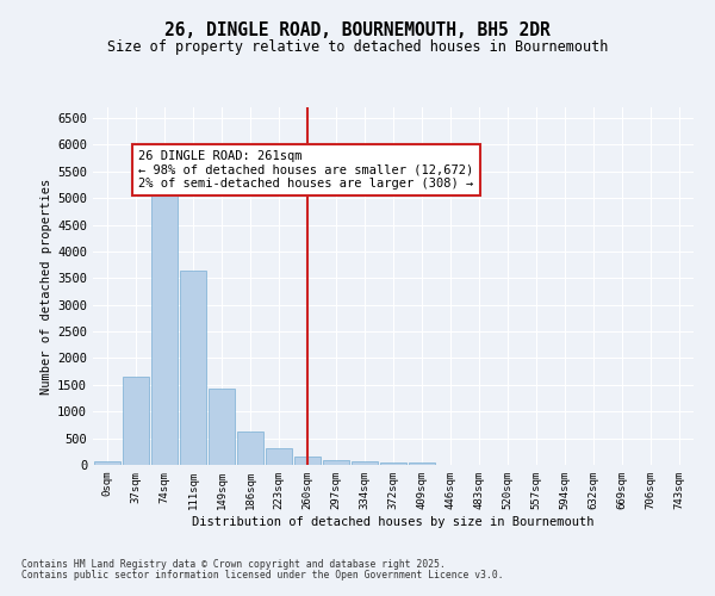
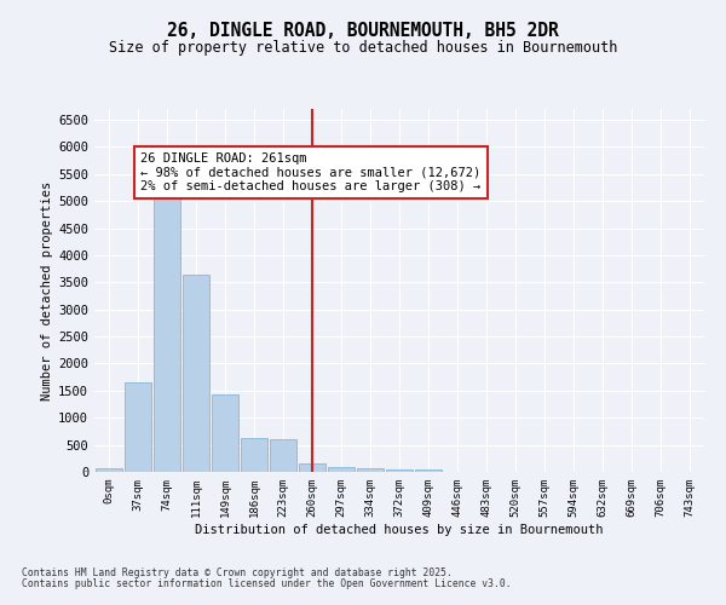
223sqm: 310 -> 600
